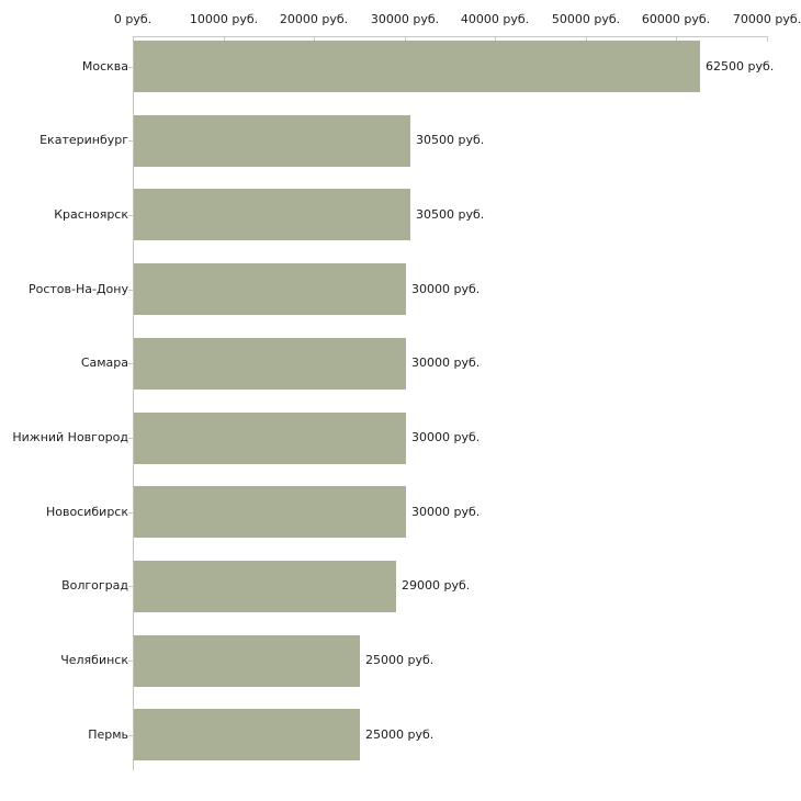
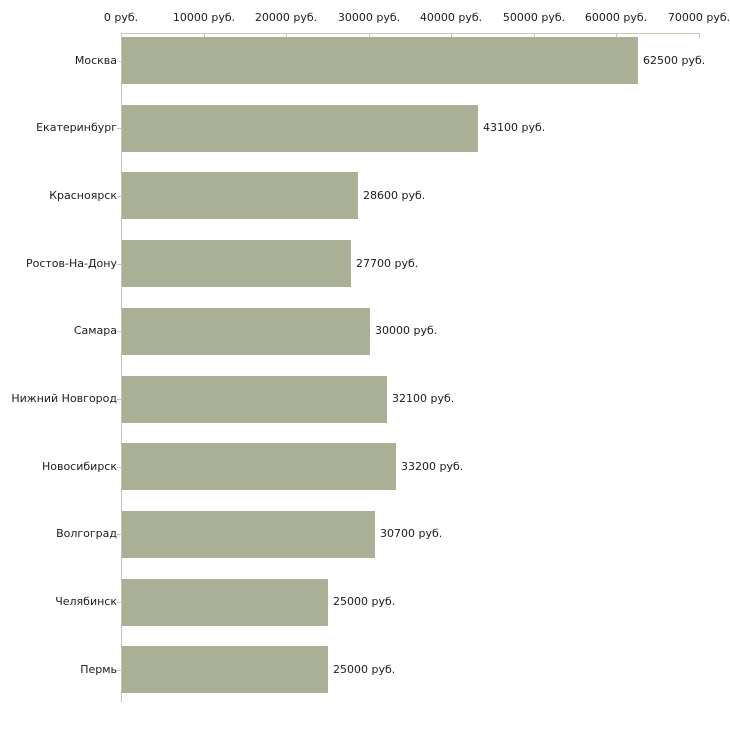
Екатеринбург: 30500 -> 43100
Красноярск: 30500 -> 28600
Ростов-На-Дону: 30000 -> 27700
Нижний Новгород: 30000 -> 32100
Новосибирск: 30000 -> 33200
Волгоград: 29000 -> 30700
